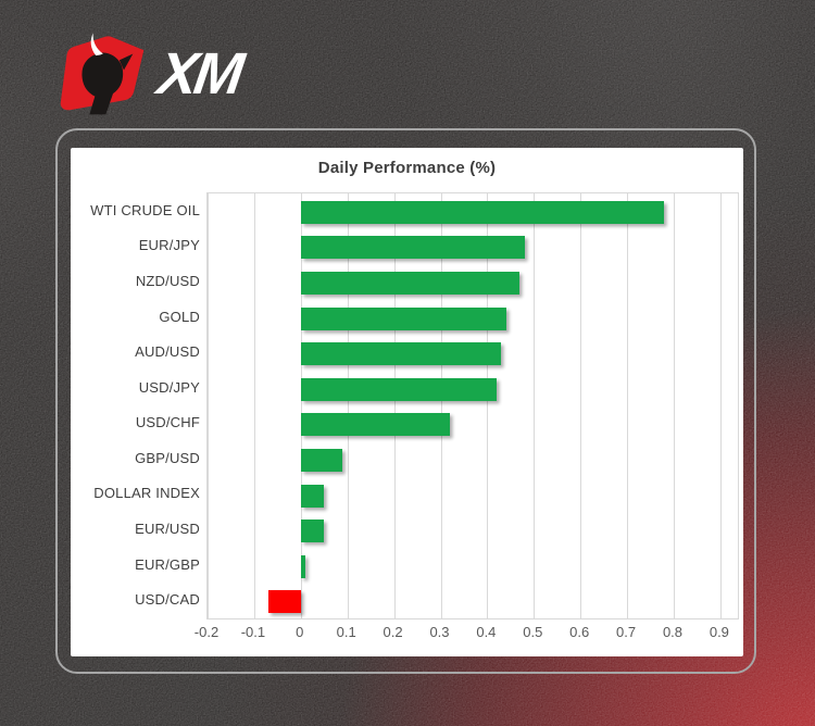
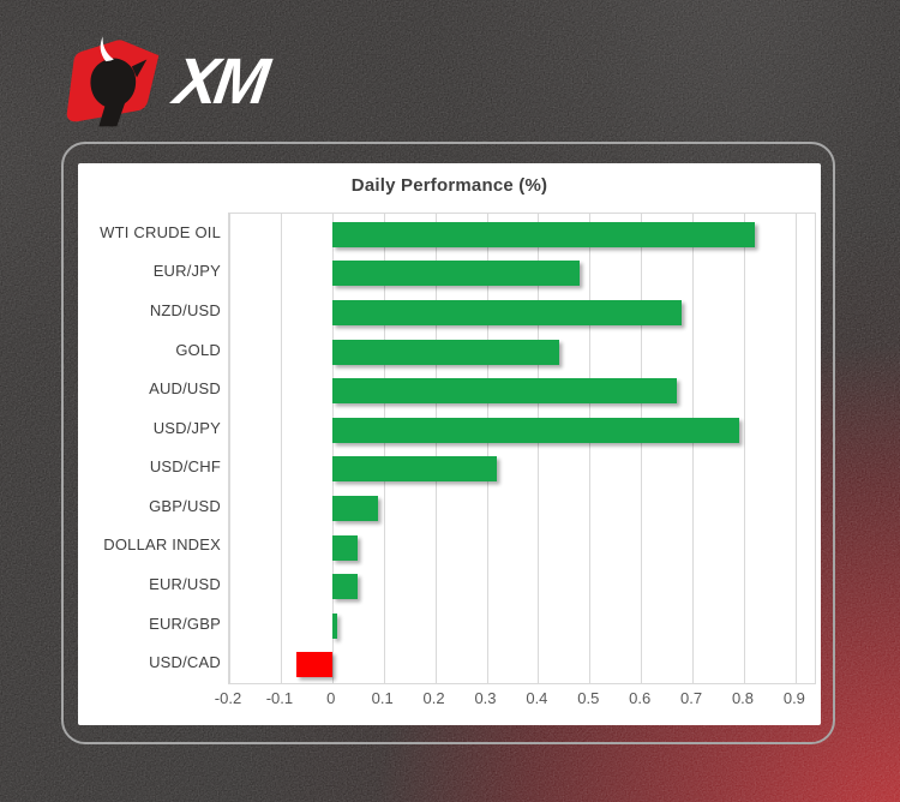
WTI CRUDE OIL: 0.78 -> 0.82
NZD/USD: 0.47 -> 0.68
AUD/USD: 0.43 -> 0.67
USD/JPY: 0.42 -> 0.79
